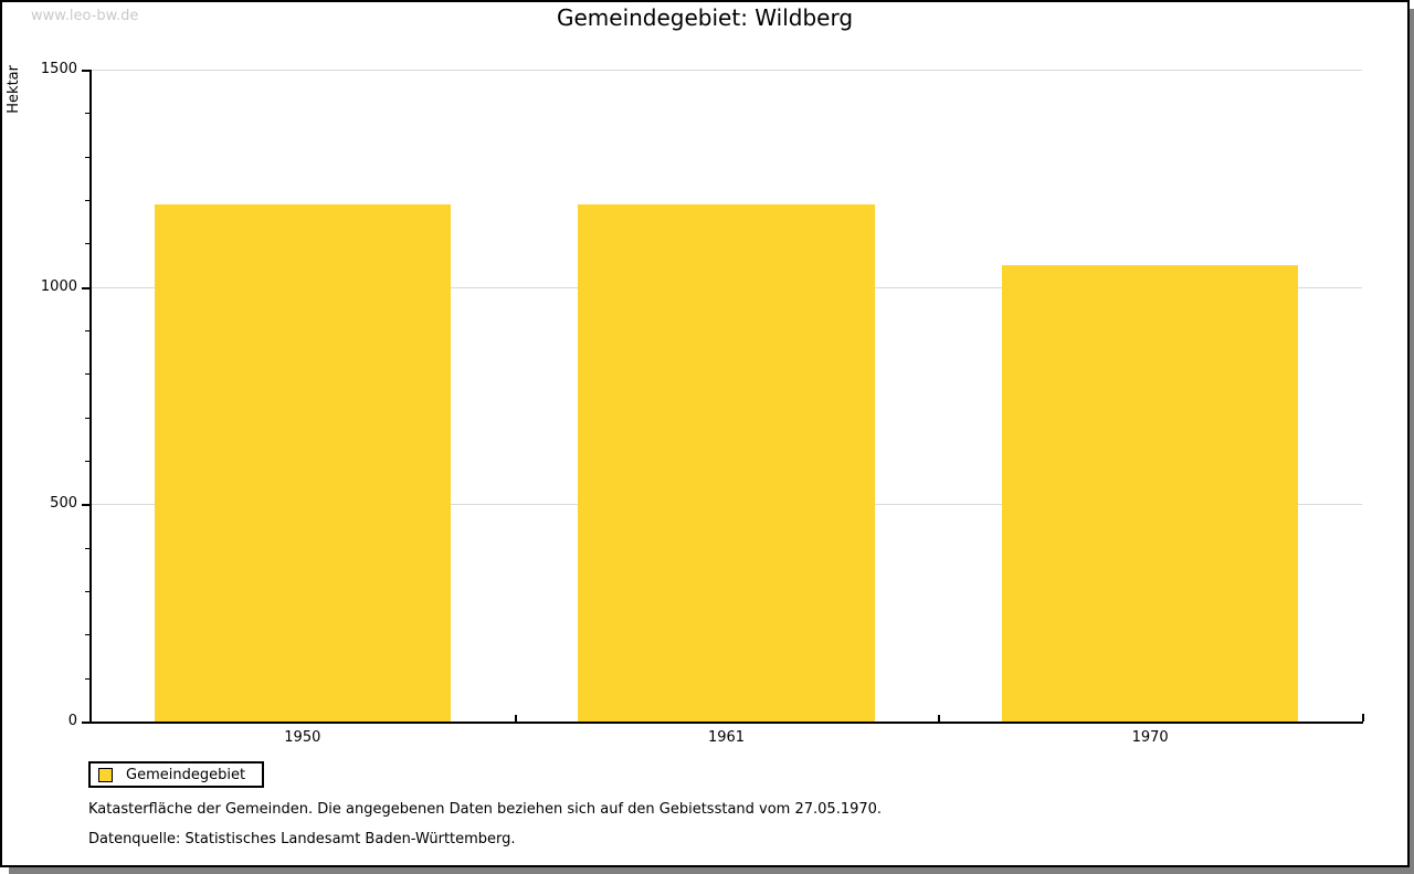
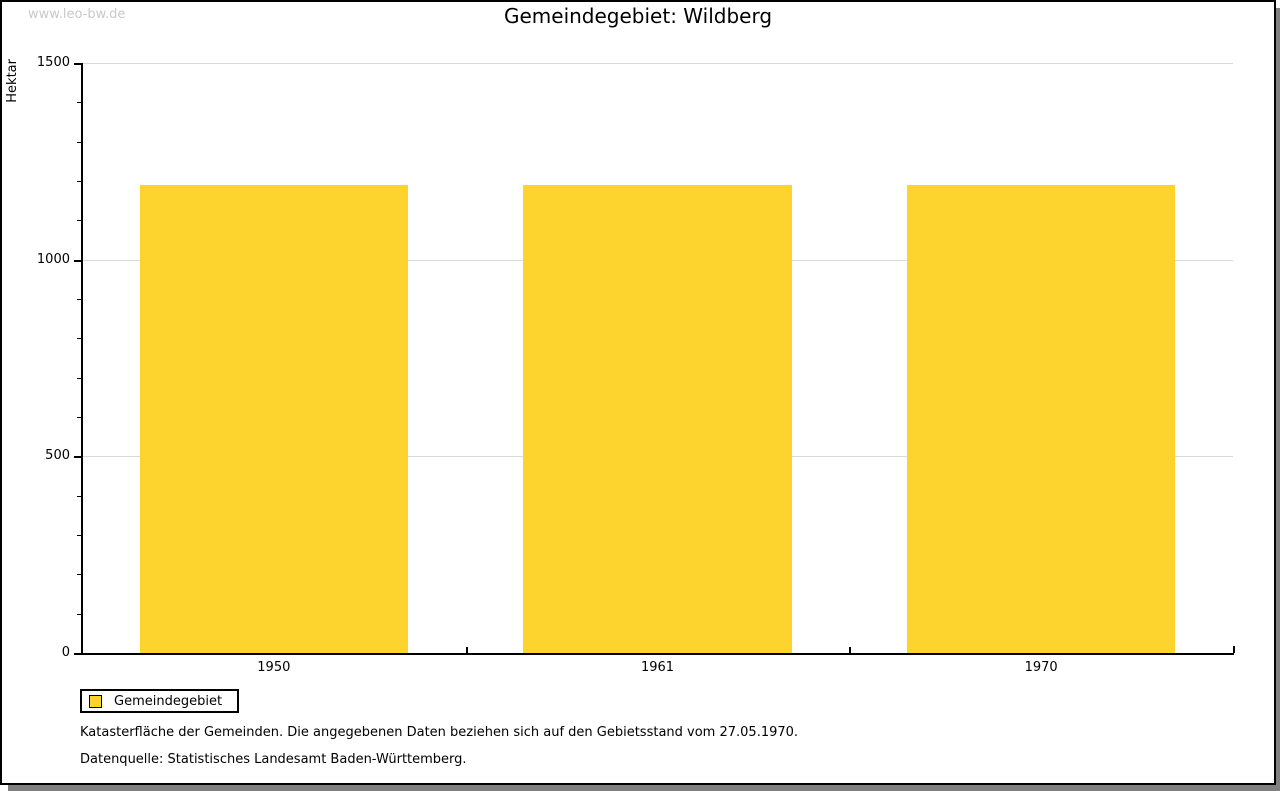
1970: 1050 -> 1190
